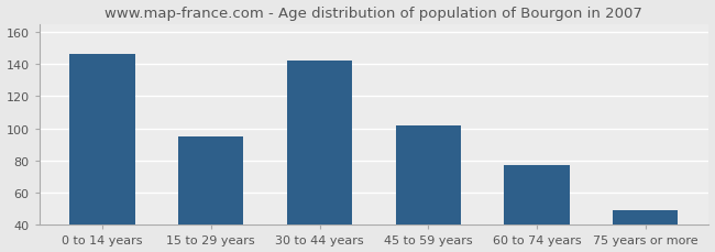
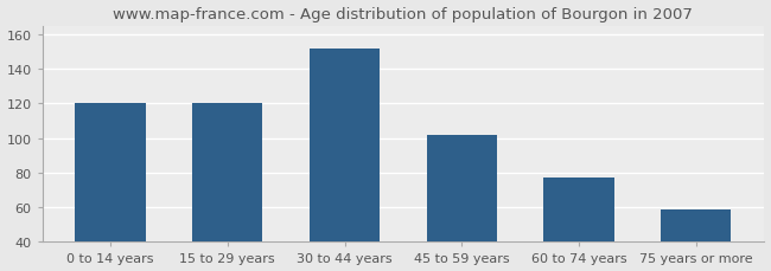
0 to 14 years: 146 -> 120
15 to 29 years: 95 -> 120
30 to 44 years: 142 -> 152
75 years or more: 49 -> 59
